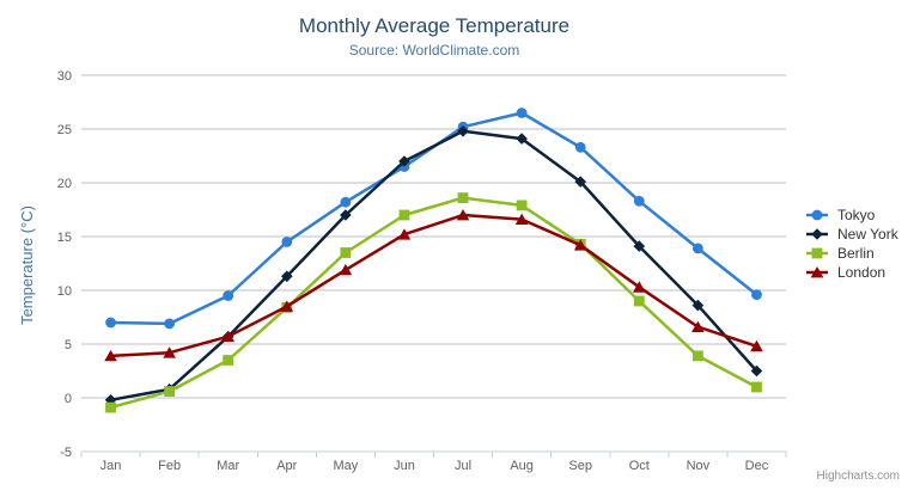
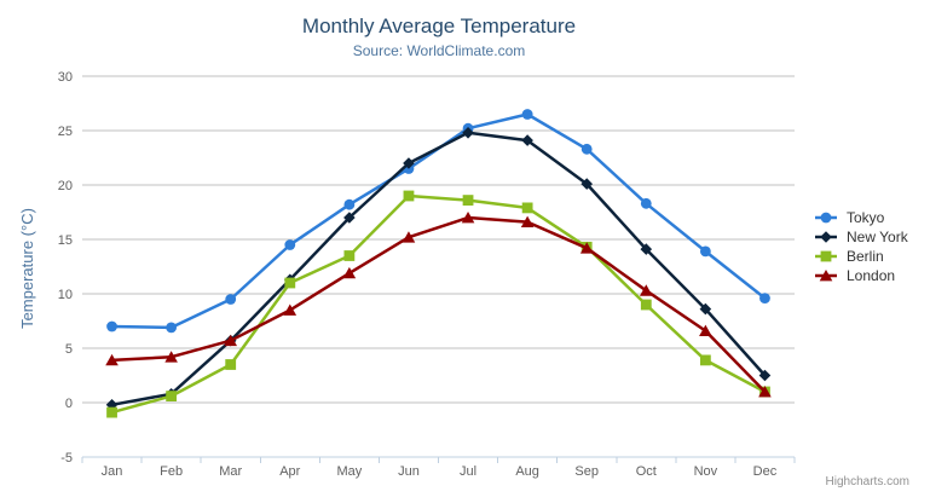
Berlin/Apr: 8 -> 11
Berlin/Jun: 17 -> 19
London/Dec: 5 -> 1
